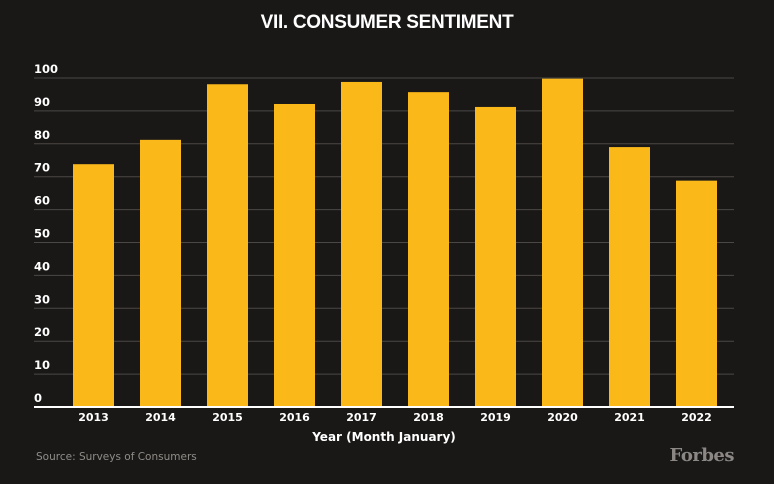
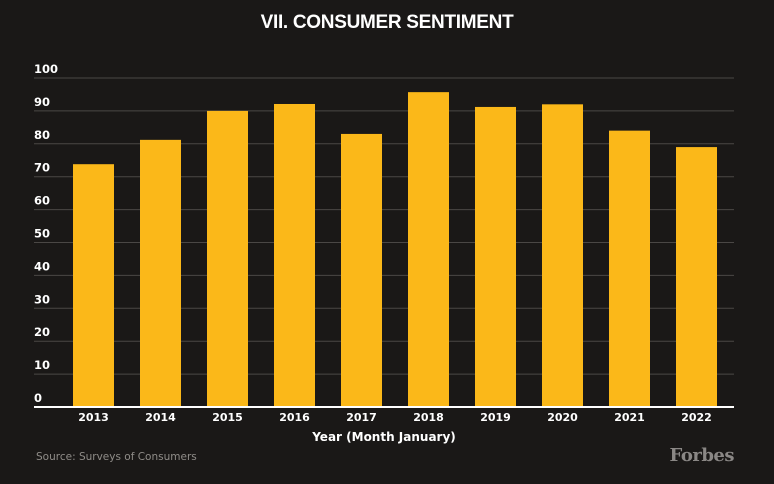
2015: 98 -> 90
2017: 99 -> 83
2020: 100 -> 92
2021: 79 -> 84
2022: 69 -> 79
